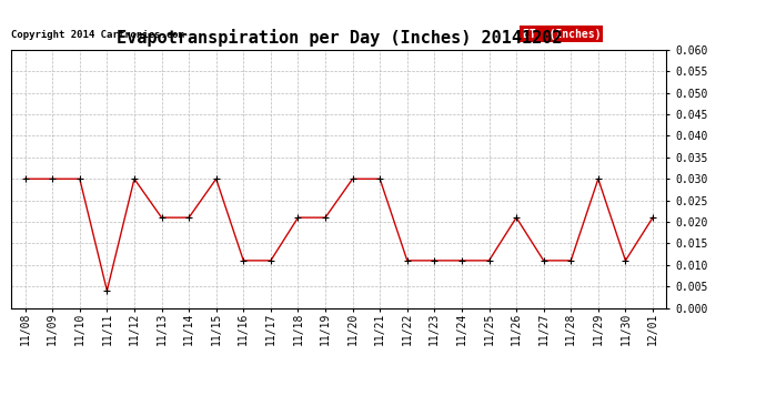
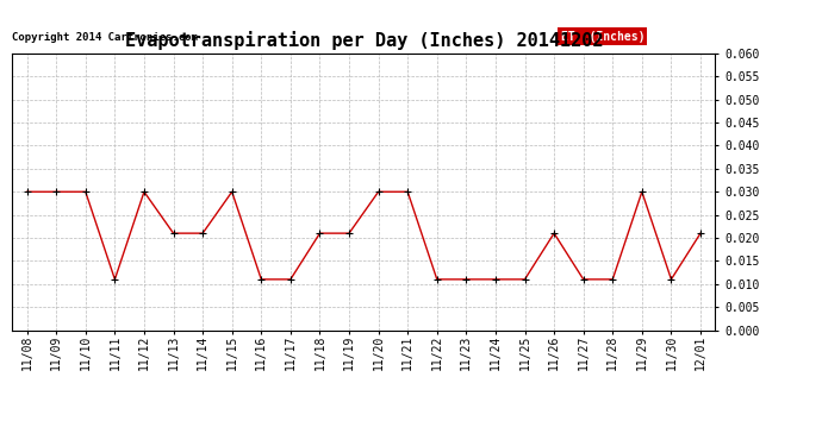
11/11: 0.004 -> 0.011
